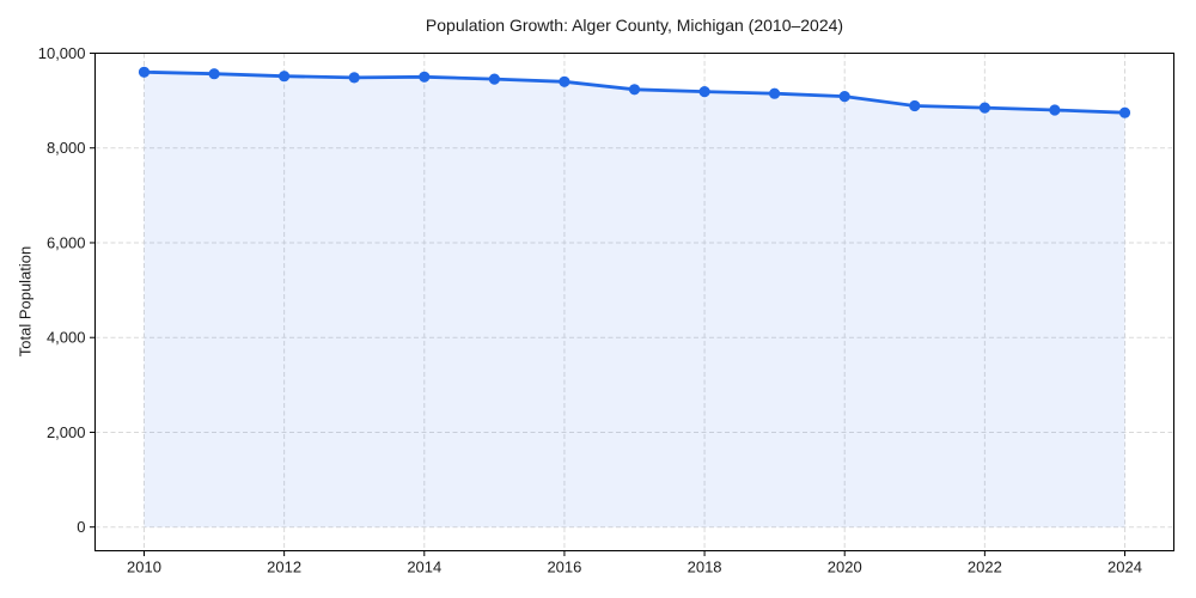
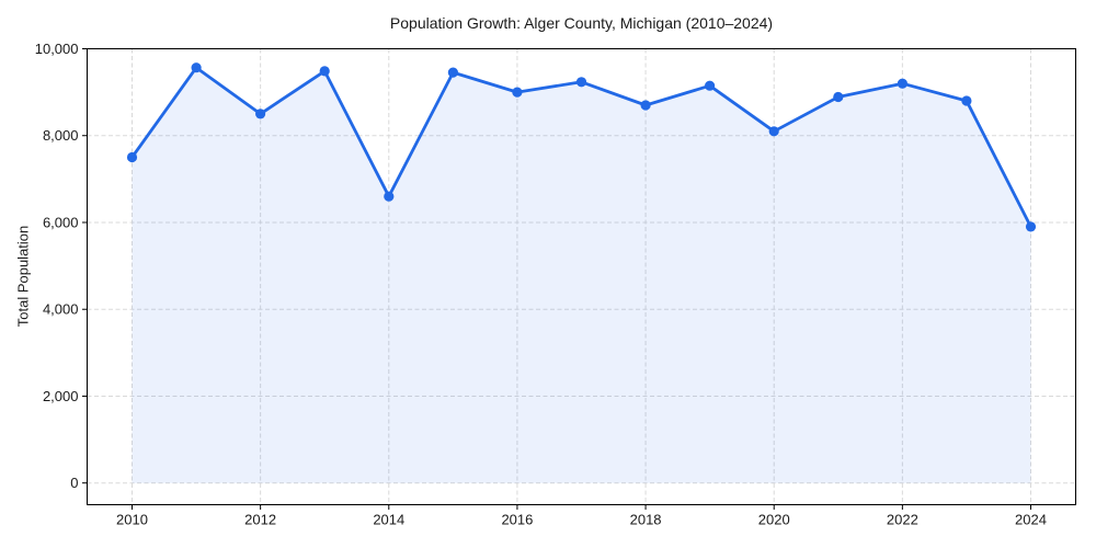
2010: 9600 -> 7500
2012: 9500 -> 8500
2014: 9500 -> 6600
2016: 9400 -> 9000
2018: 9200 -> 8700
2020: 9100 -> 8100
2022: 8800 -> 9200
2024: 8700 -> 5900
